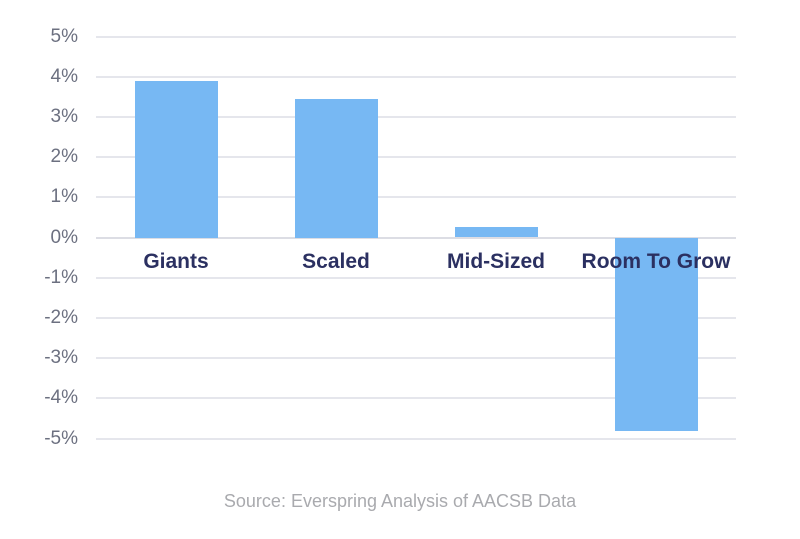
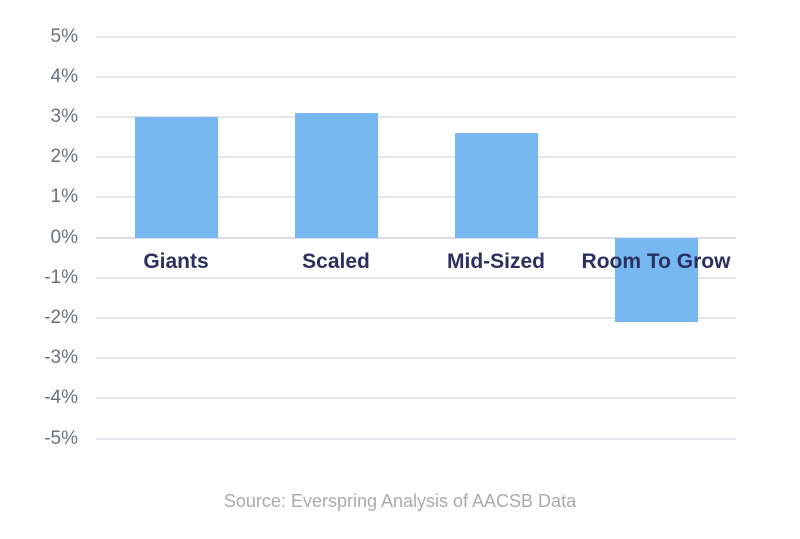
Giants: 3.9% -> 3.0%
Scaled: 3.5% -> 3.1%
Mid-Sized: 0.2% -> 2.6%
Room To Grow: -4.8% -> -2.1%
